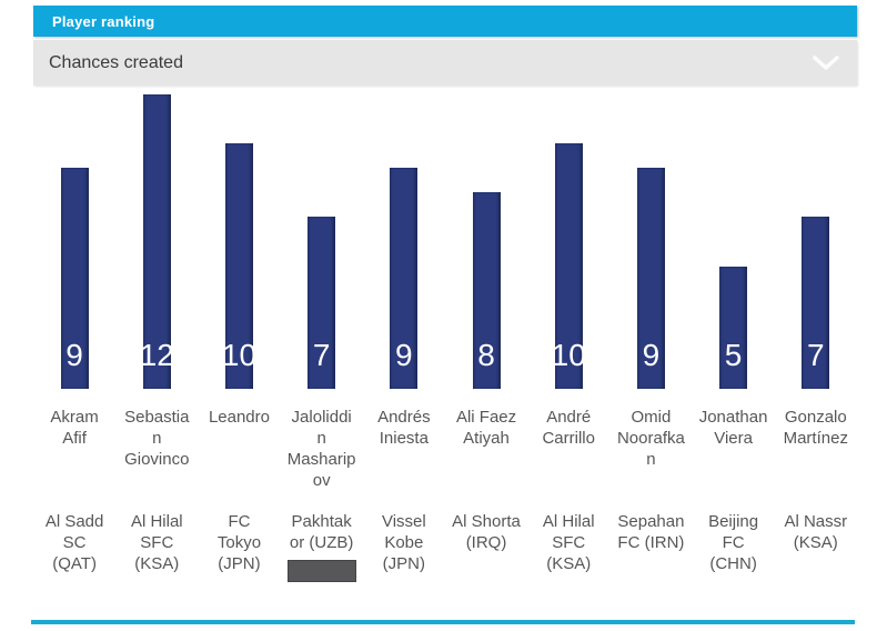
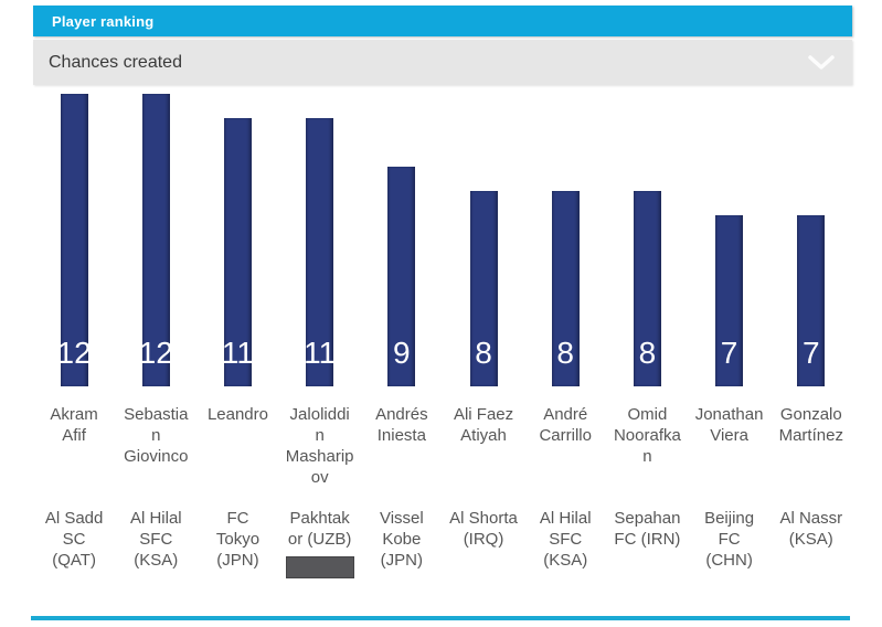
Akram Afif: 9 -> 12
Leandro: 10 -> 11
Jaloliddin Masharipov: 7 -> 11
André Carrillo: 10 -> 8
Omid Noorafkan: 9 -> 8
Jonathan Viera: 5 -> 7
